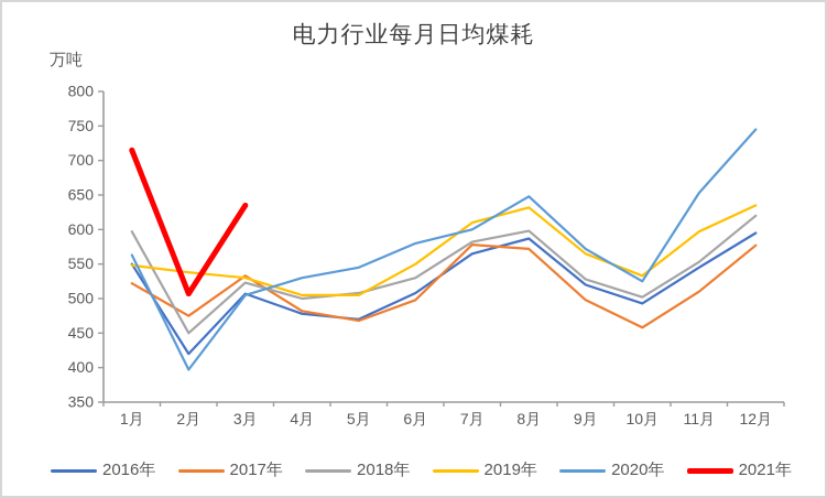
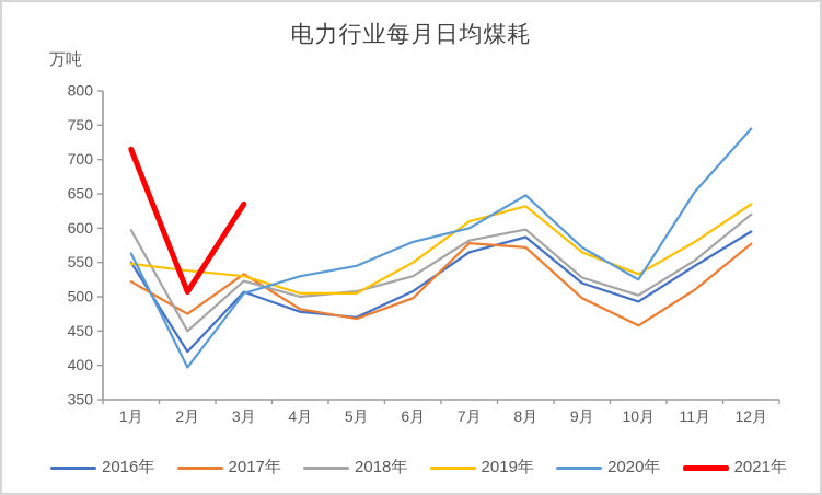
2019年/11月: 600 -> 580
